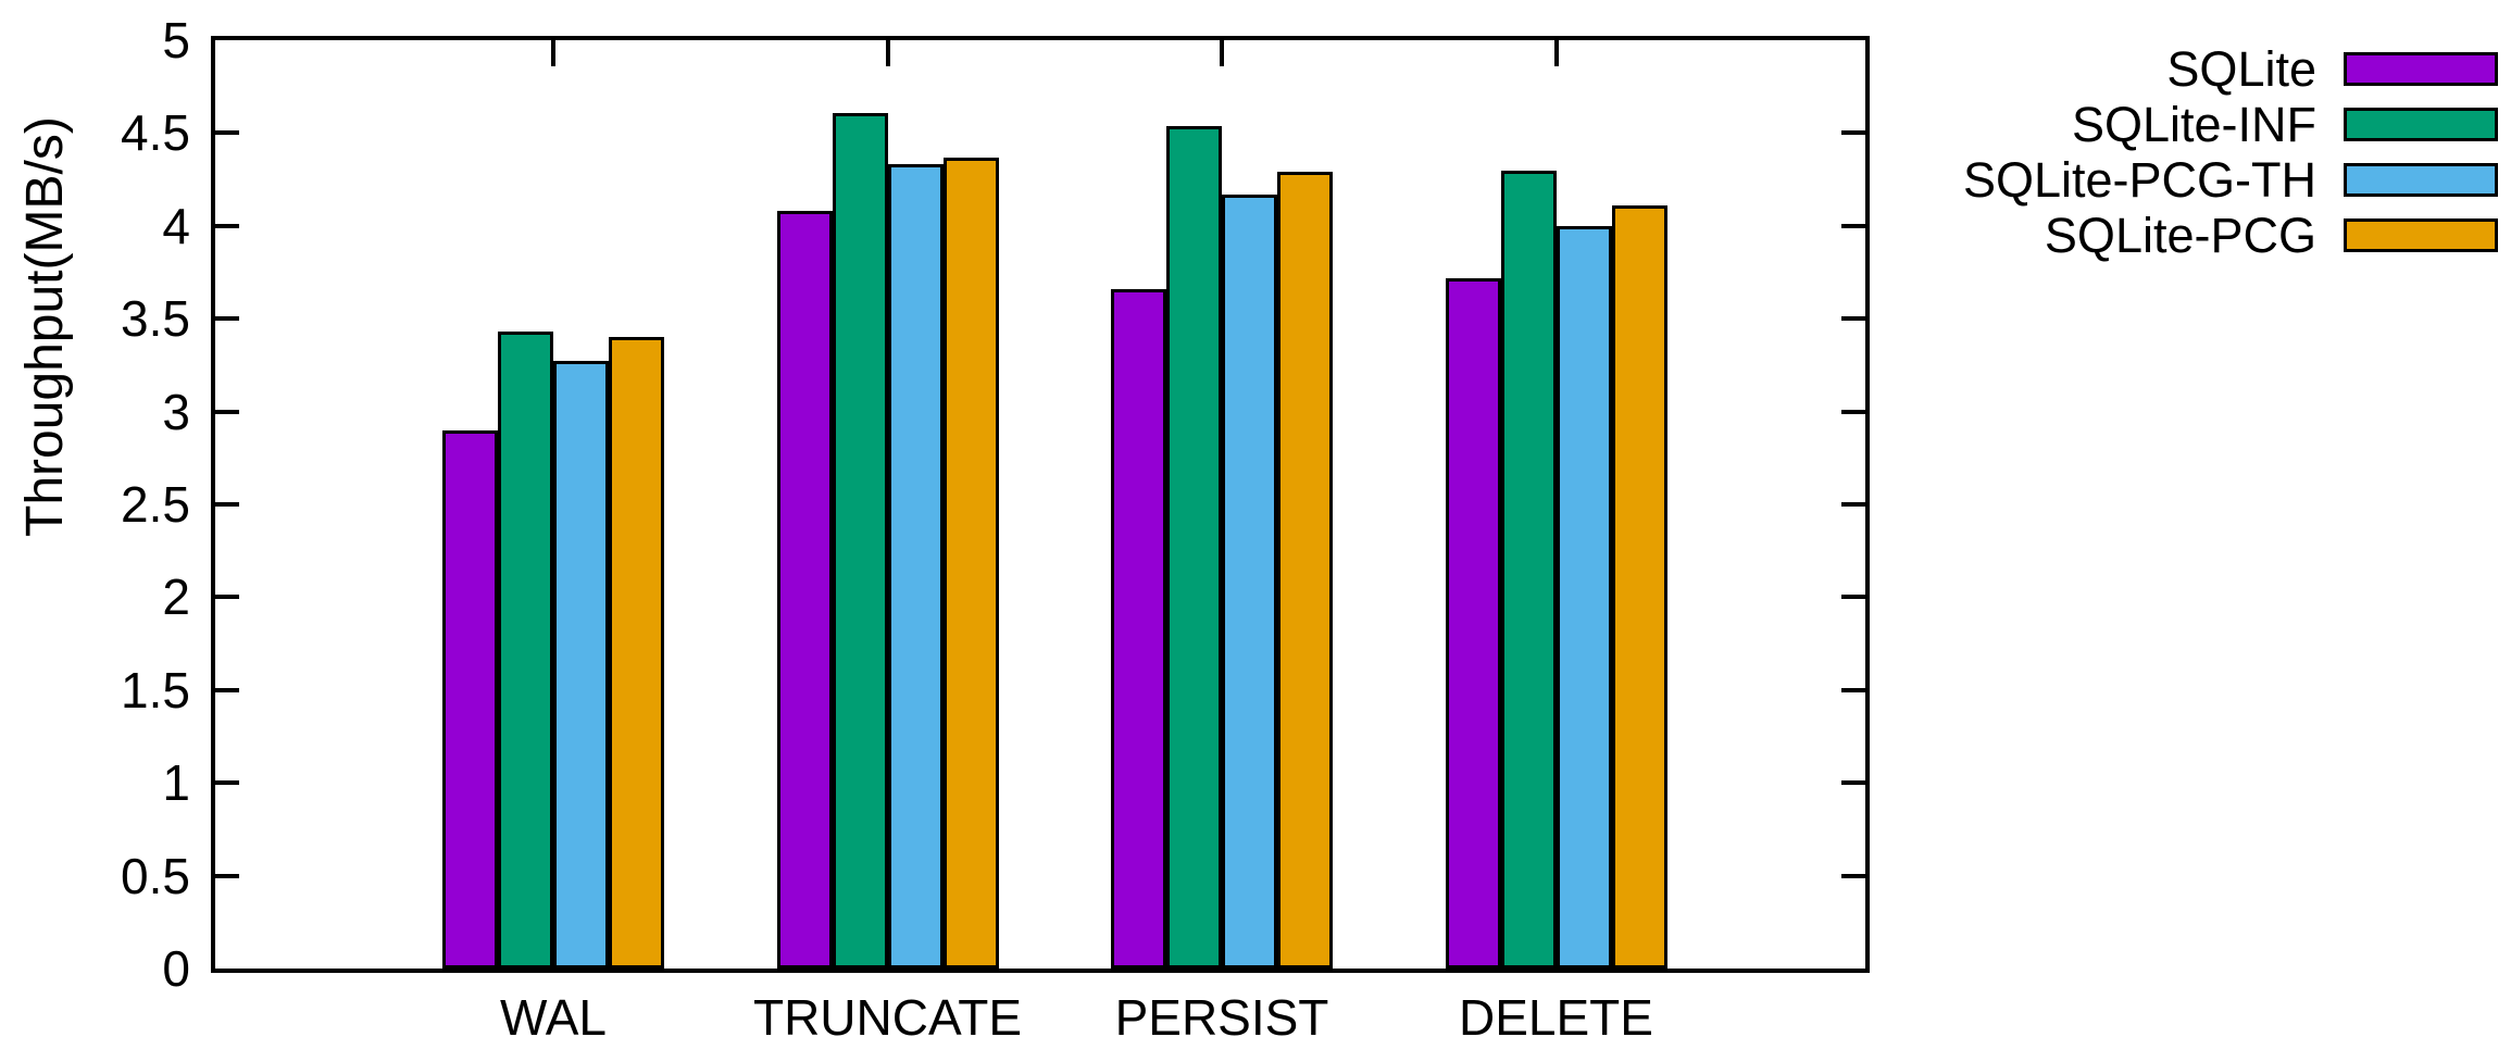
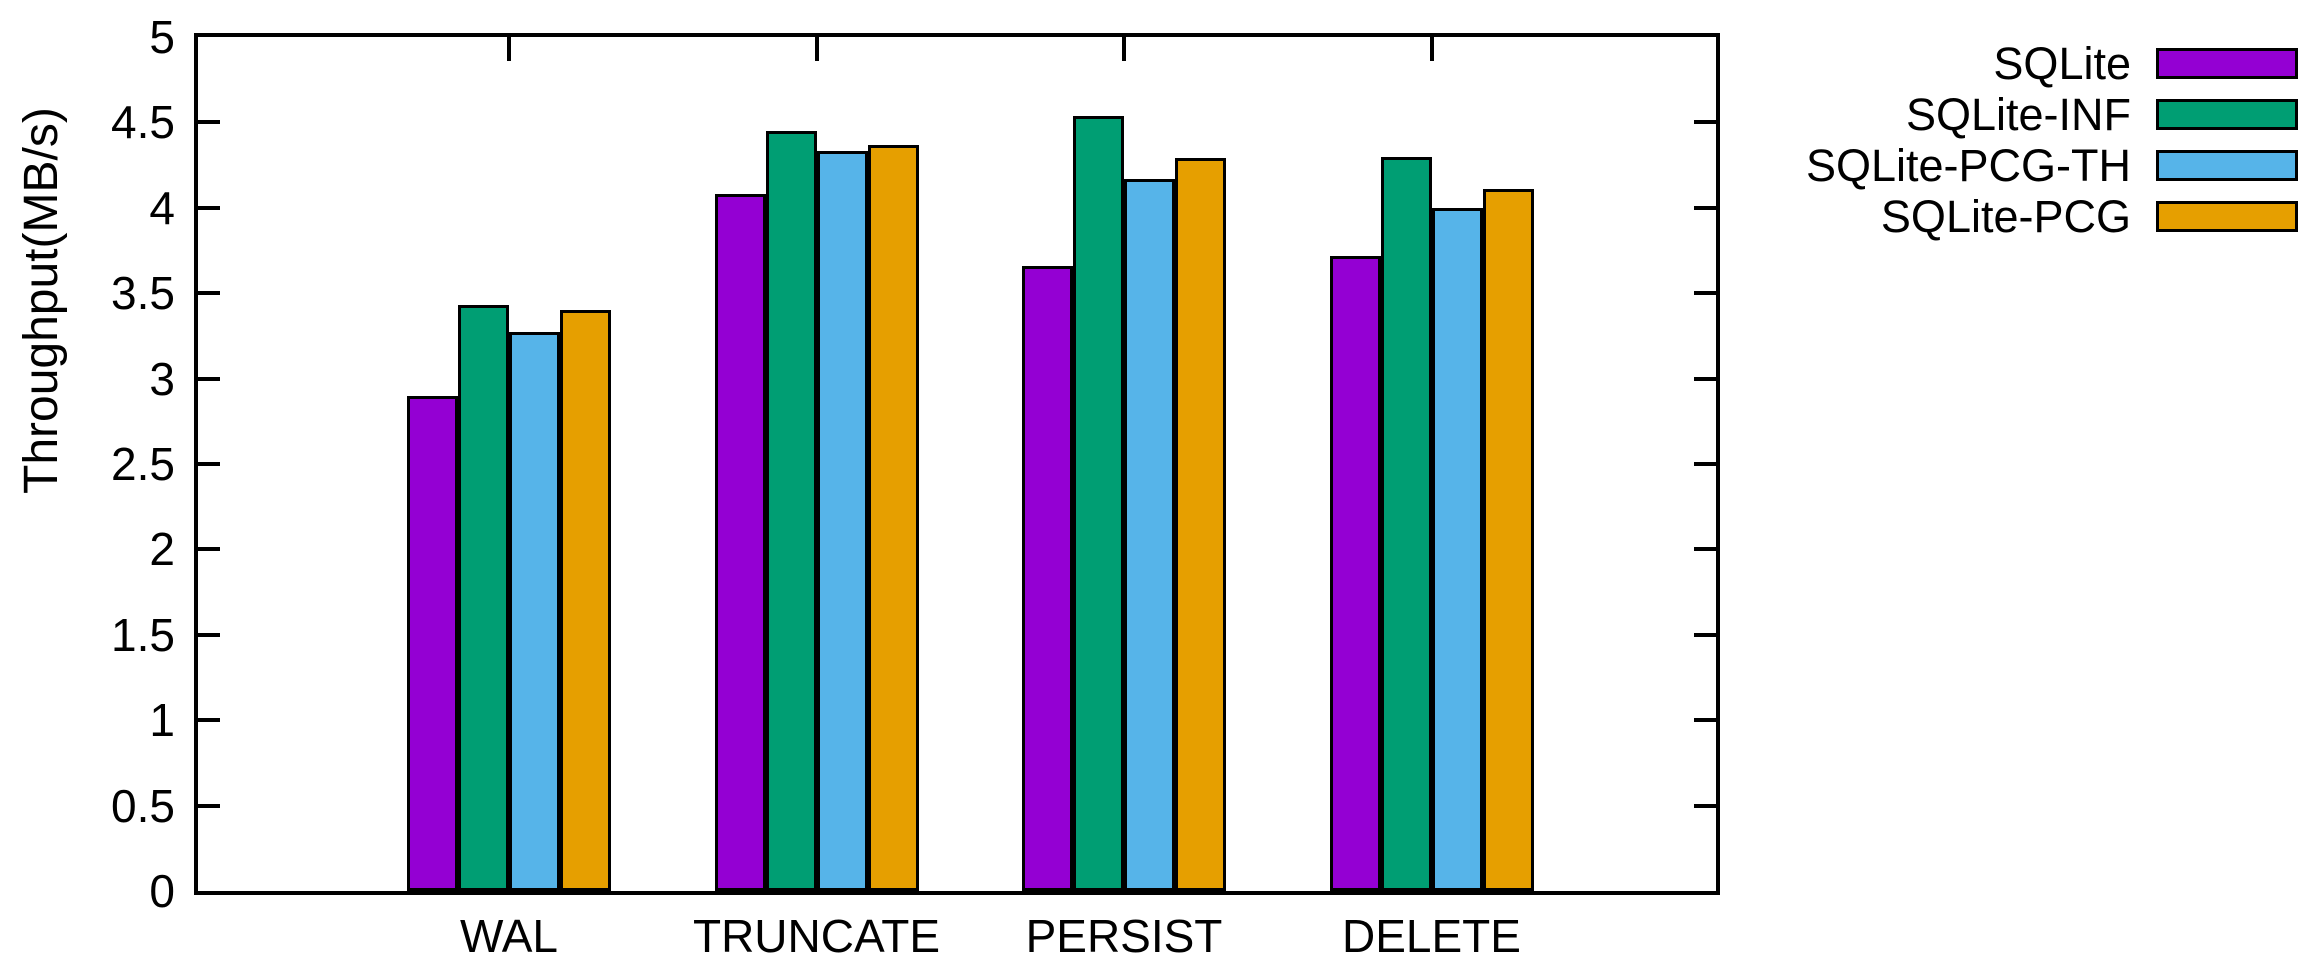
SQLite-INF/TRUNCATE: 4.61 -> 4.45
